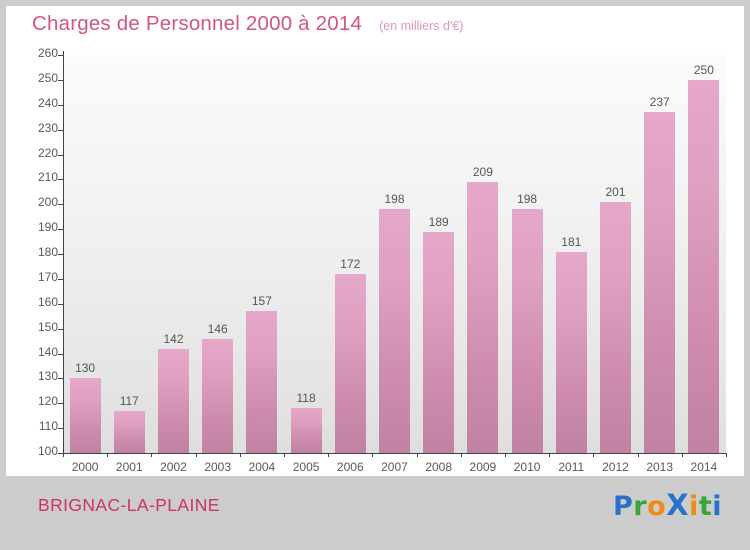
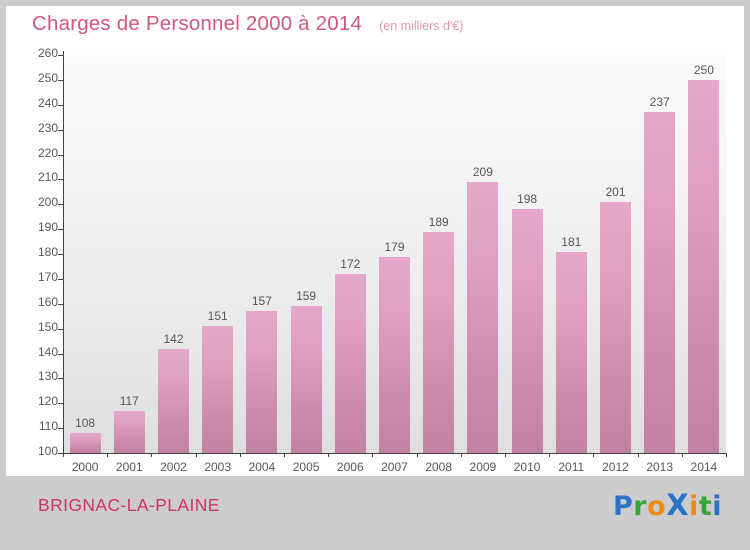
2000: 130 -> 108
2003: 146 -> 151
2005: 118 -> 159
2007: 198 -> 179
